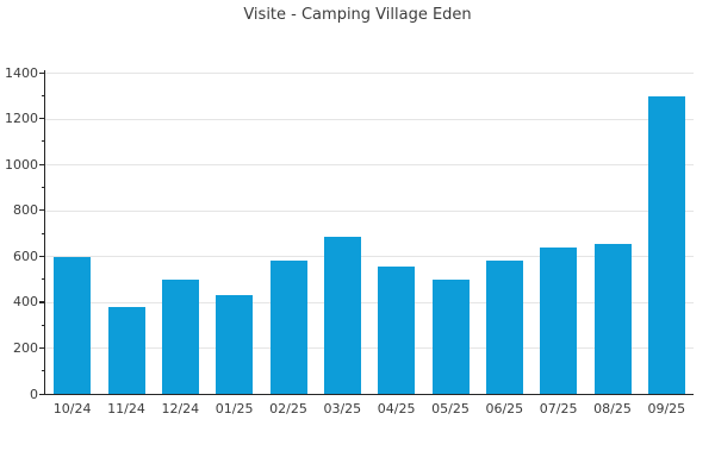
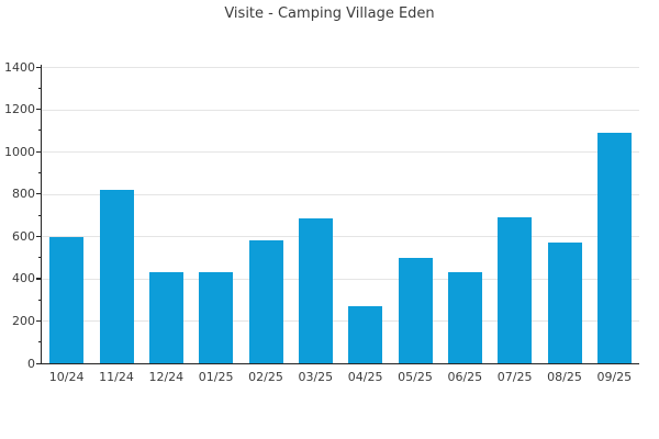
11/24: 380 -> 820
12/24: 500 -> 430
04/25: 560 -> 270
06/25: 580 -> 430
07/25: 640 -> 690
08/25: 660 -> 570
09/25: 1300 -> 1090
